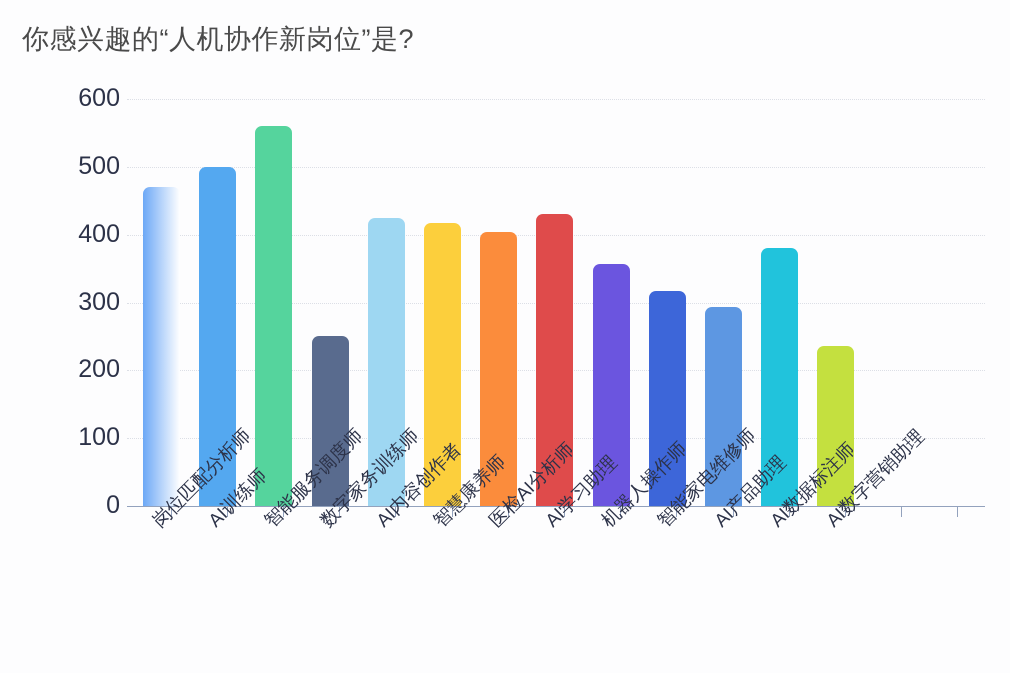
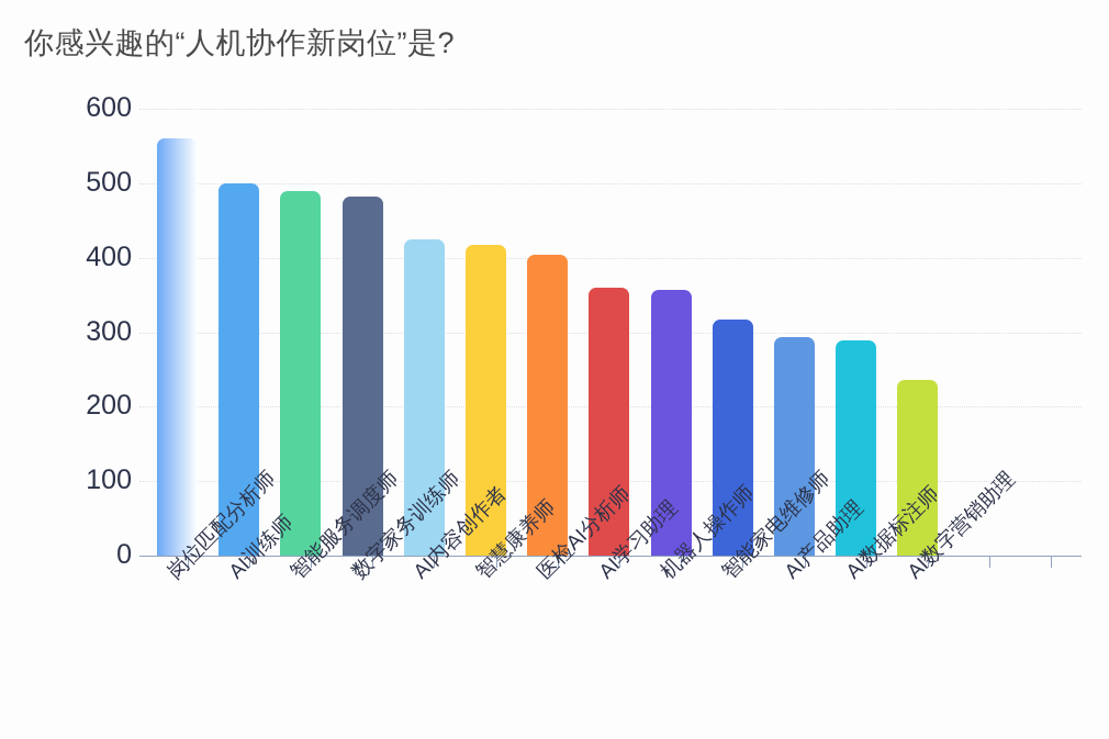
岗位匹配分析师: 470 -> 560
智能服务调度师: 560 -> 490
数字家务训练师: 250 -> 480
AI学习助理: 430 -> 360
AI数据标注师: 380 -> 290
